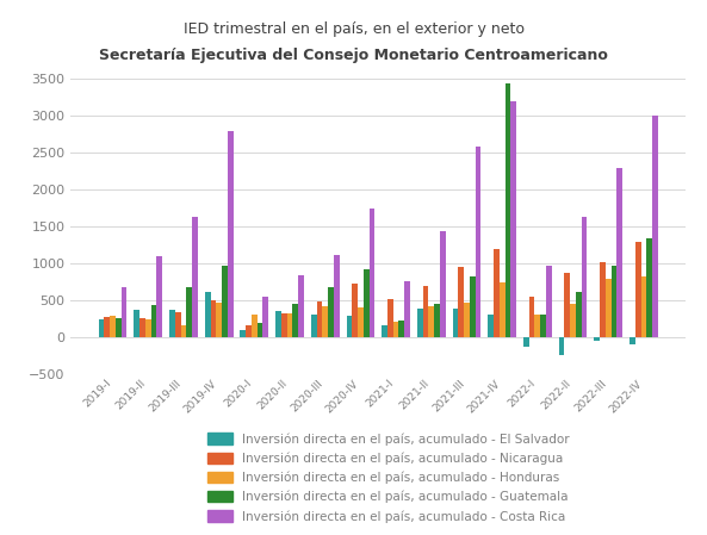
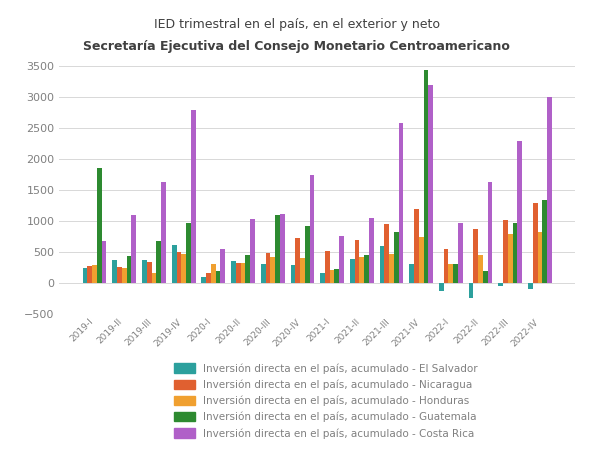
Inversión directa en el país, acumulado - Guatemala/2019-I: 270 -> 1860
Inversión directa en el país, acumulado - Costa Rica/2020-II: 850 -> 1040
Inversión directa en el país, acumulado - Guatemala/2020-III: 680 -> 1100
Inversión directa en el país, acumulado - Costa Rica/2021-II: 1440 -> 1060
Inversión directa en el país, acumulado - El Salvador/2021-III: 390 -> 600
Inversión directa en el país, acumulado - Guatemala/2022-II: 620 -> 200
